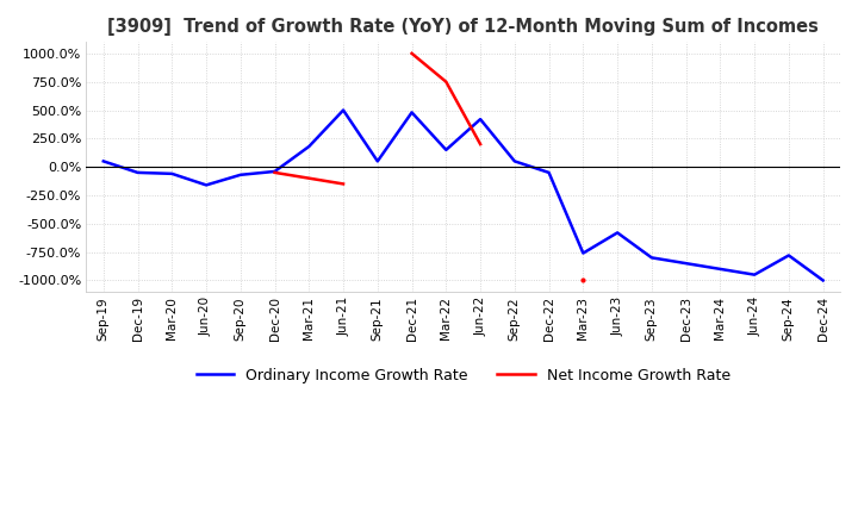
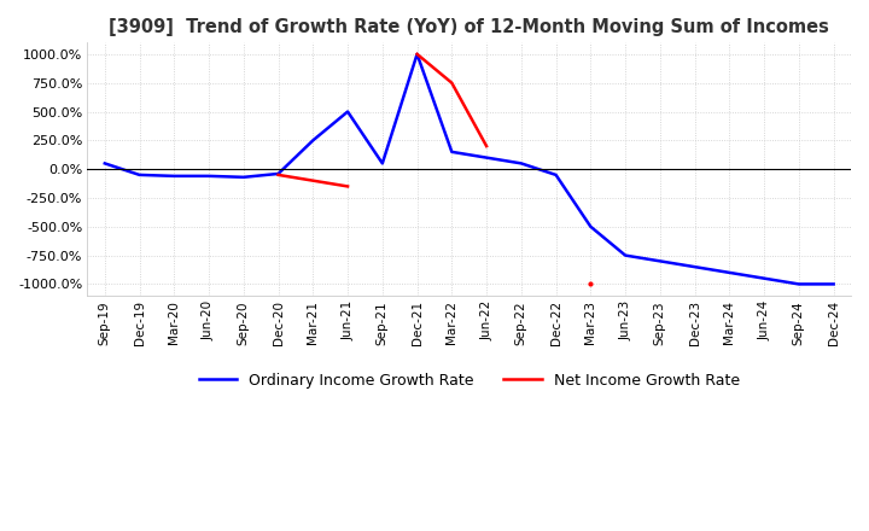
Ordinary Income Growth Rate/Jun-20: -160% -> -60%
Ordinary Income Growth Rate/Mar-21: 180% -> 250%
Ordinary Income Growth Rate/Dec-21: 480% -> 1000%
Ordinary Income Growth Rate/Jun-22: 420% -> 100%
Ordinary Income Growth Rate/Mar-23: -760% -> -500%
Ordinary Income Growth Rate/Jun-23: -580% -> -750%
Ordinary Income Growth Rate/Sep-24: -780% -> -1000%
